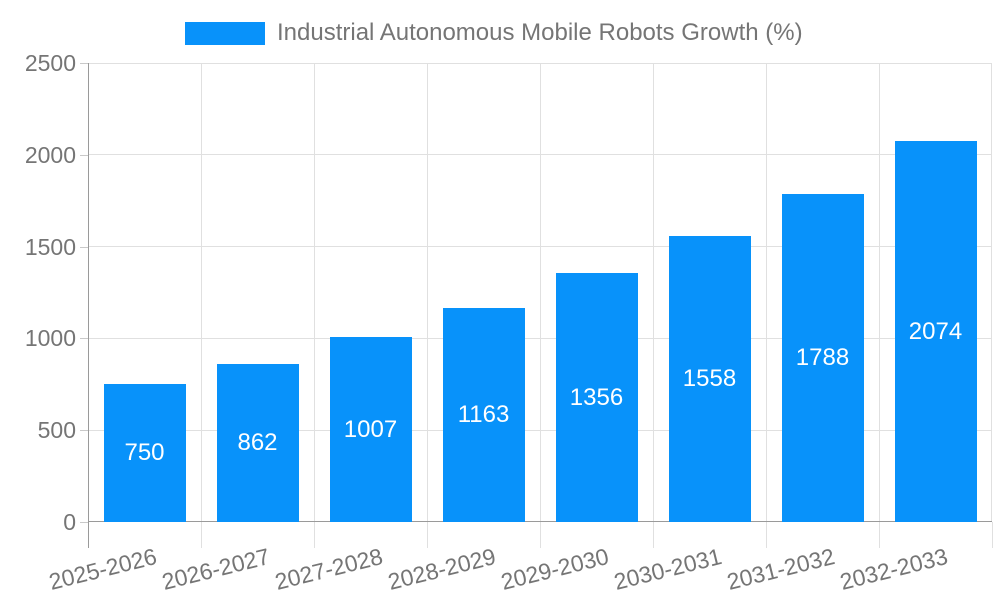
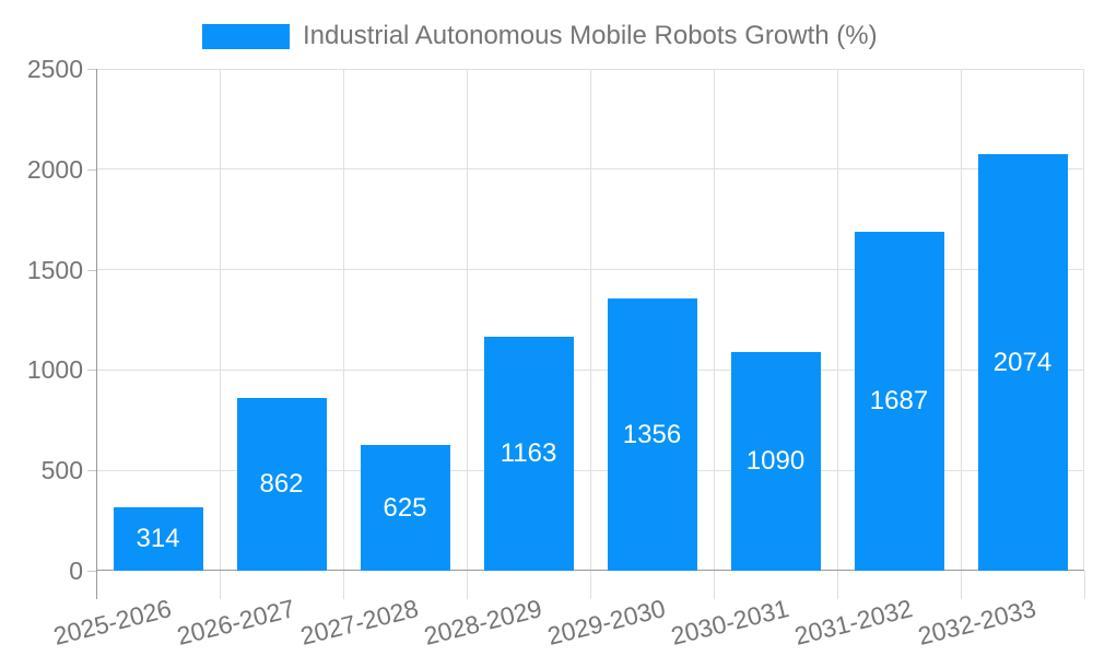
2025-2026: 750 -> 314
2027-2028: 1007 -> 625
2030-2031: 1558 -> 1090
2031-2032: 1788 -> 1687
